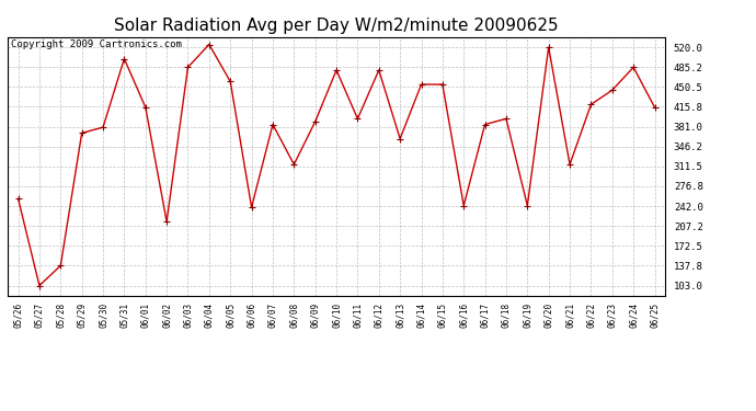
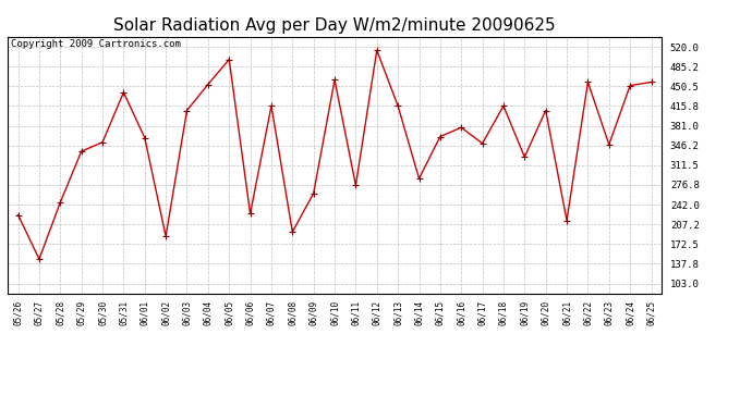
05/26: 255 -> 224
05/27: 103 -> 146
05/28: 138 -> 246
05/29: 370 -> 336
05/30: 380 -> 352
05/31: 500 -> 440
06/01: 415 -> 360
06/02: 215 -> 186
06/03: 485 -> 408
06/04: 525 -> 454
06/05: 460 -> 498
06/06: 240 -> 226
06/07: 385 -> 416
06/08: 315 -> 194
06/09: 390 -> 262
06/10: 480 -> 462
06/11: 395 -> 276
06/12: 480 -> 514
06/13: 360 -> 416
06/14: 455 -> 288
06/15: 455 -> 362
06/16: 243 -> 378
06/17: 385 -> 350
06/18: 395 -> 416
06/19: 243 -> 326
06/20: 520 -> 408
06/21: 315 -> 214
06/22: 420 -> 458
06/23: 445 -> 348
06/24: 485 -> 452
06/25: 415 -> 458
